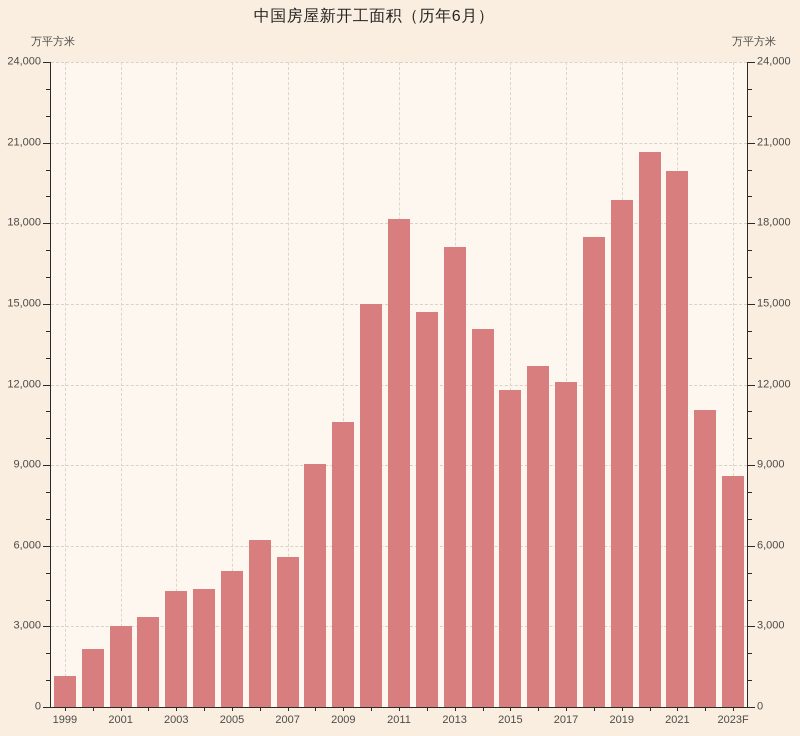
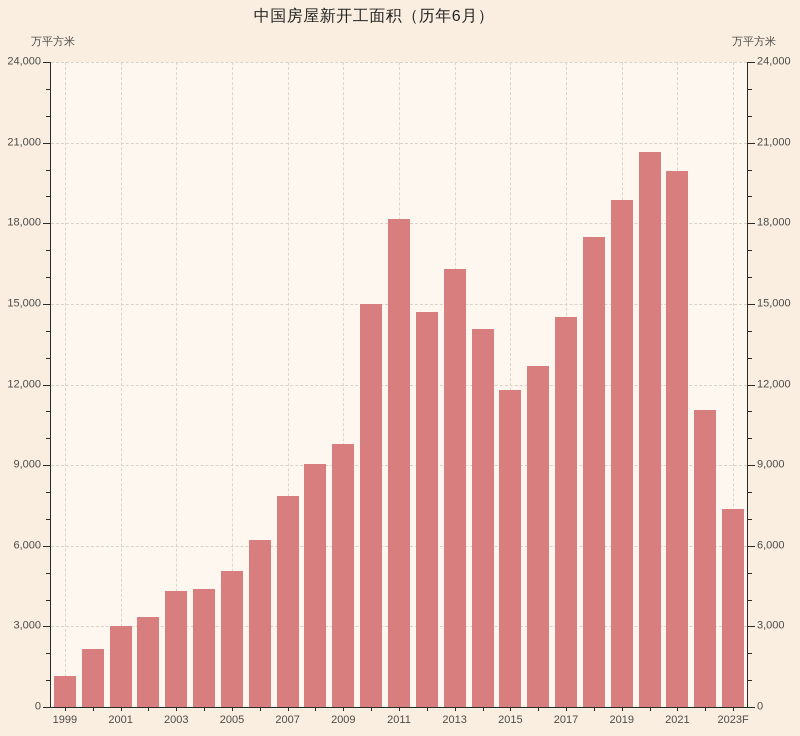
2007: 5600 -> 7800
2009: 10600 -> 9800
2013: 17100 -> 16300
2017: 12100 -> 14500
2023F: 8600 -> 7400
